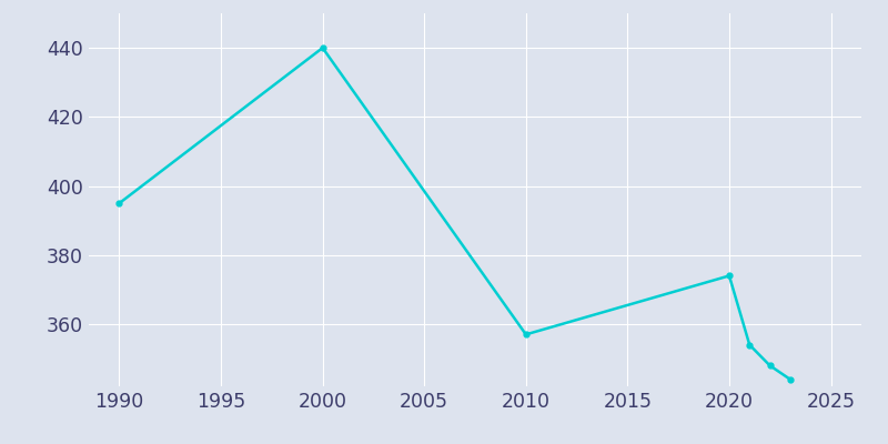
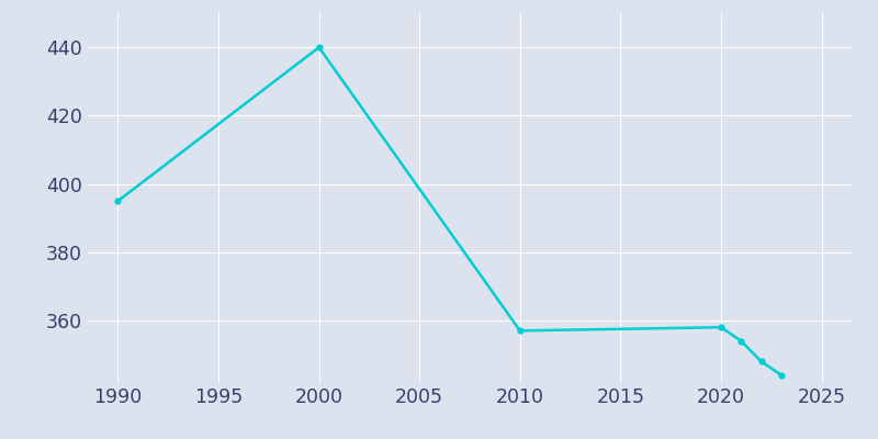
2020: 374 -> 358
